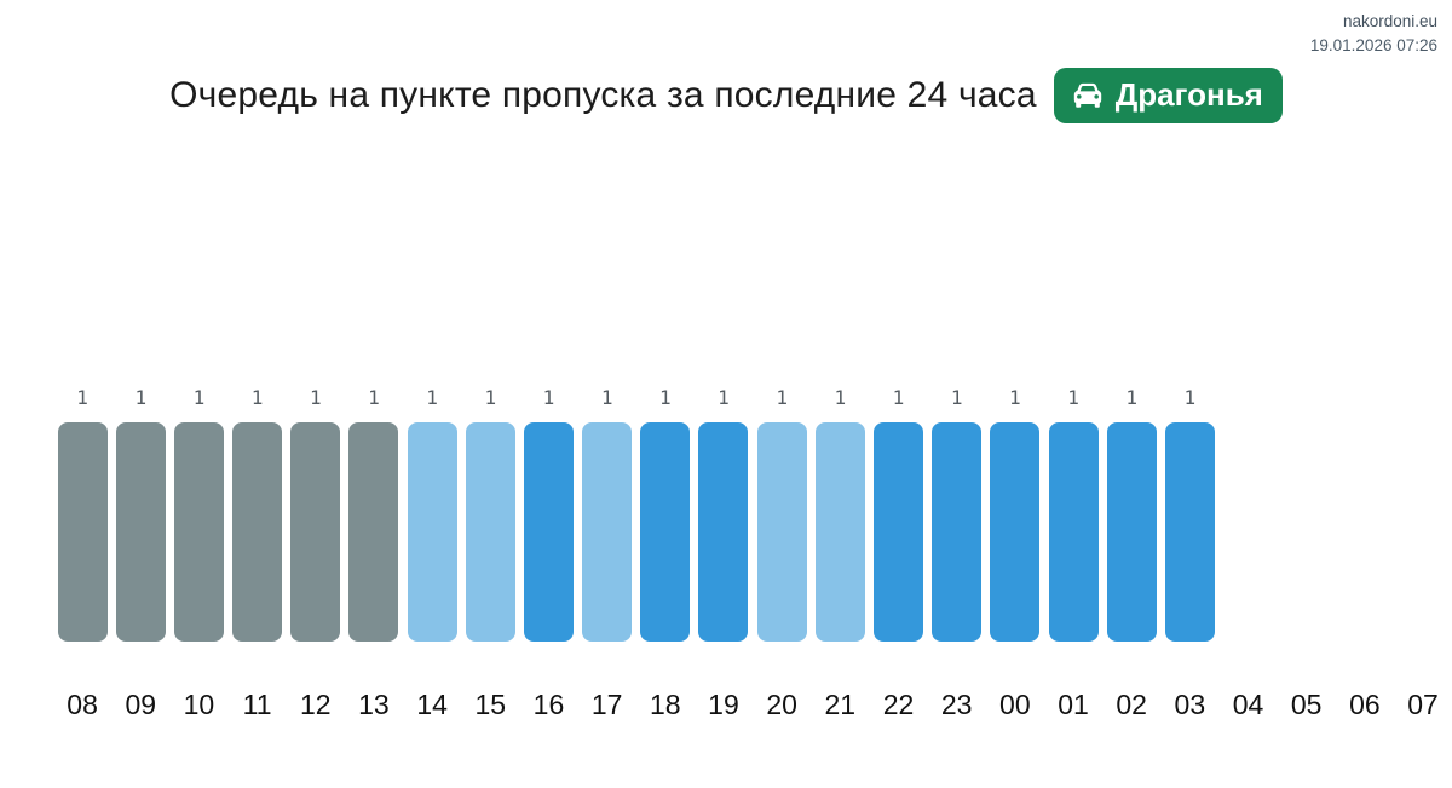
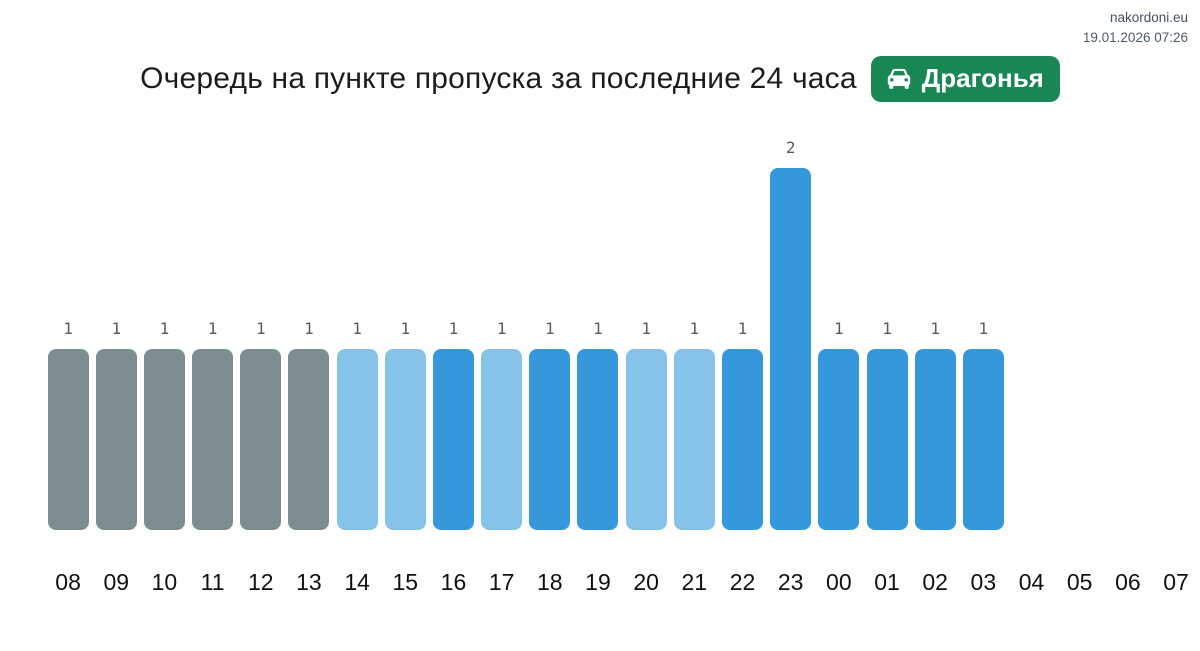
23: 1 -> 2
